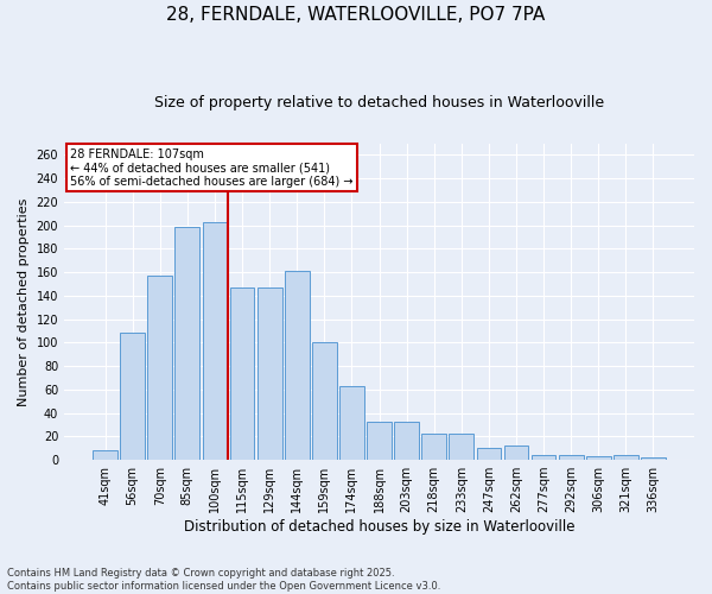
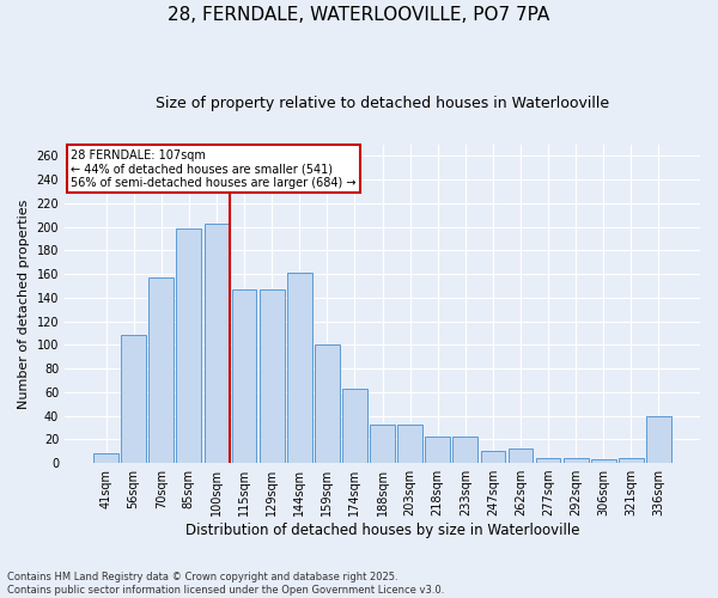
336sqm: 2 -> 40
